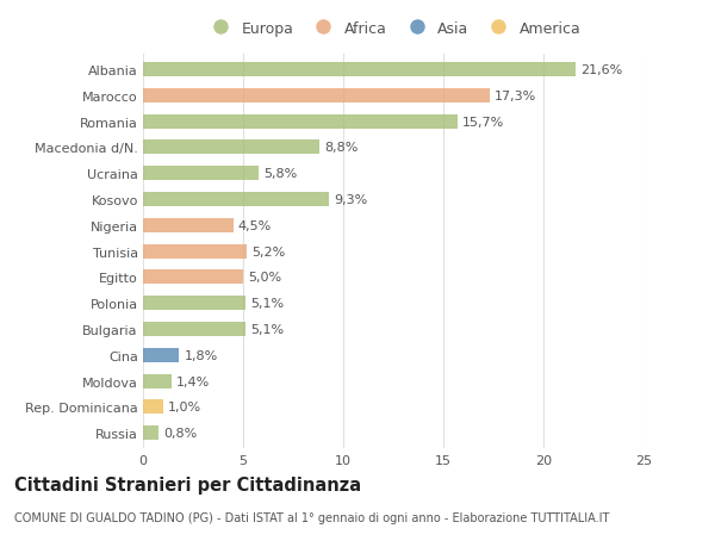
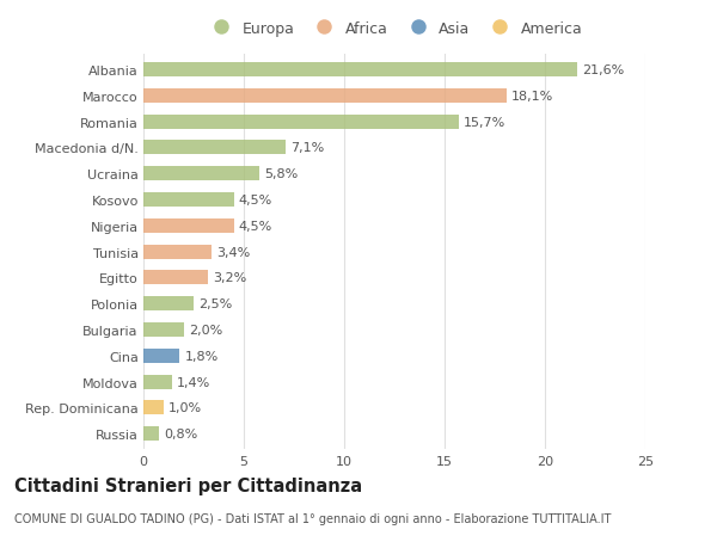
Marocco: 17,3% -> 18,1%
Macedonia d/N.: 8,8% -> 7,1%
Kosovo: 9,3% -> 4,5%
Tunisia: 5,2% -> 3,4%
Egitto: 5,0% -> 3,2%
Polonia: 5,1% -> 2,5%
Bulgaria: 5,1% -> 2,0%
